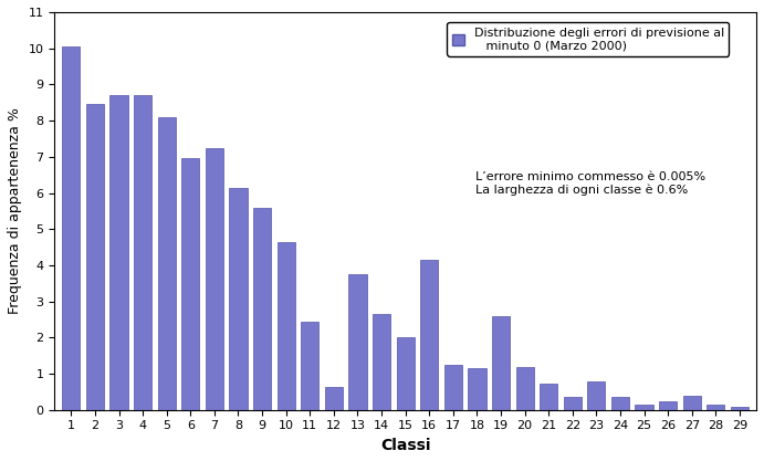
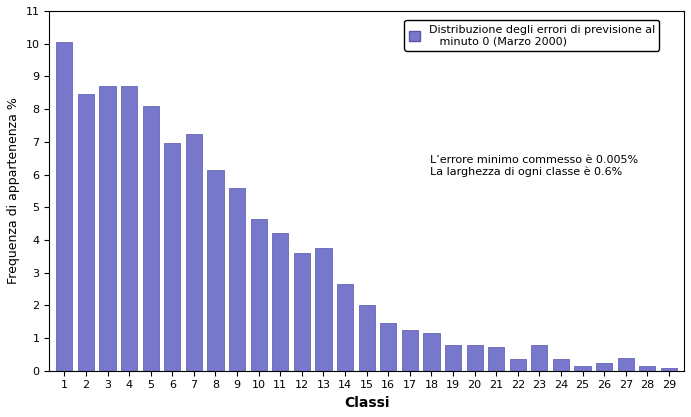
11: 2.45 -> 4.20
12: 0.65 -> 3.60
16: 4.15 -> 1.45
19: 2.60 -> 0.80
20: 1.20 -> 0.80
